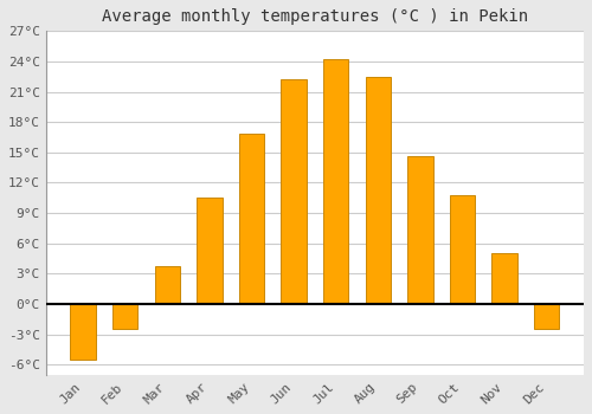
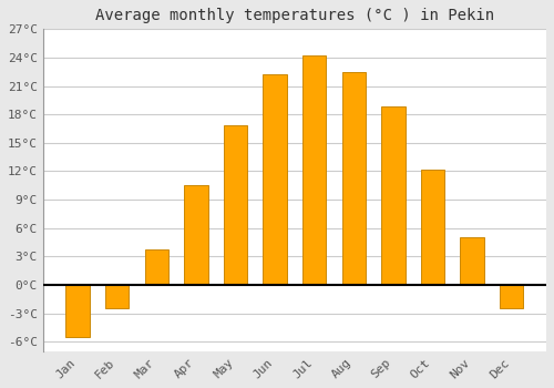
Sep: 14.6°C -> 18.8°C
Oct: 10.8°C -> 12.2°C
